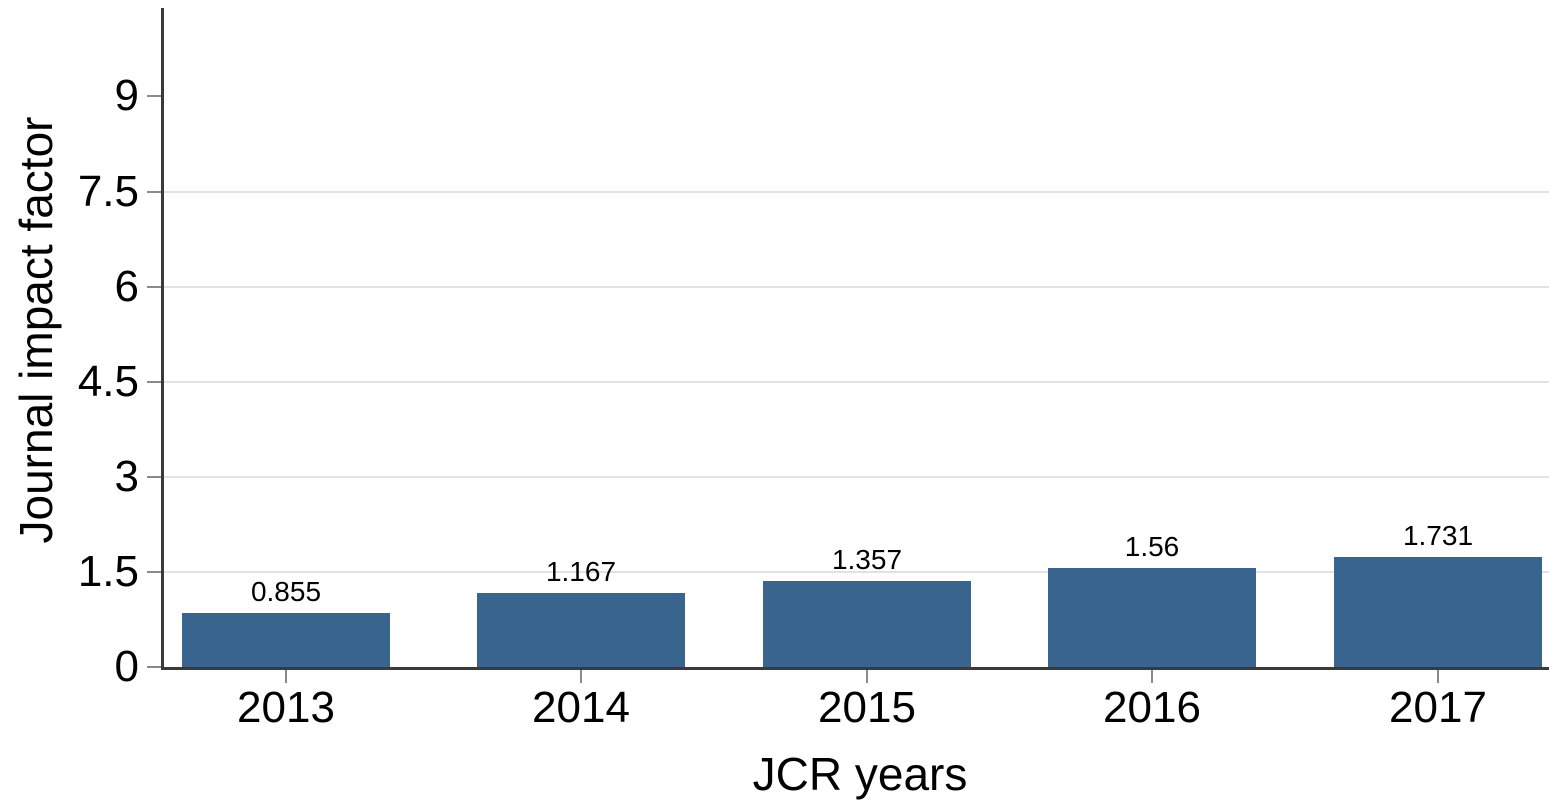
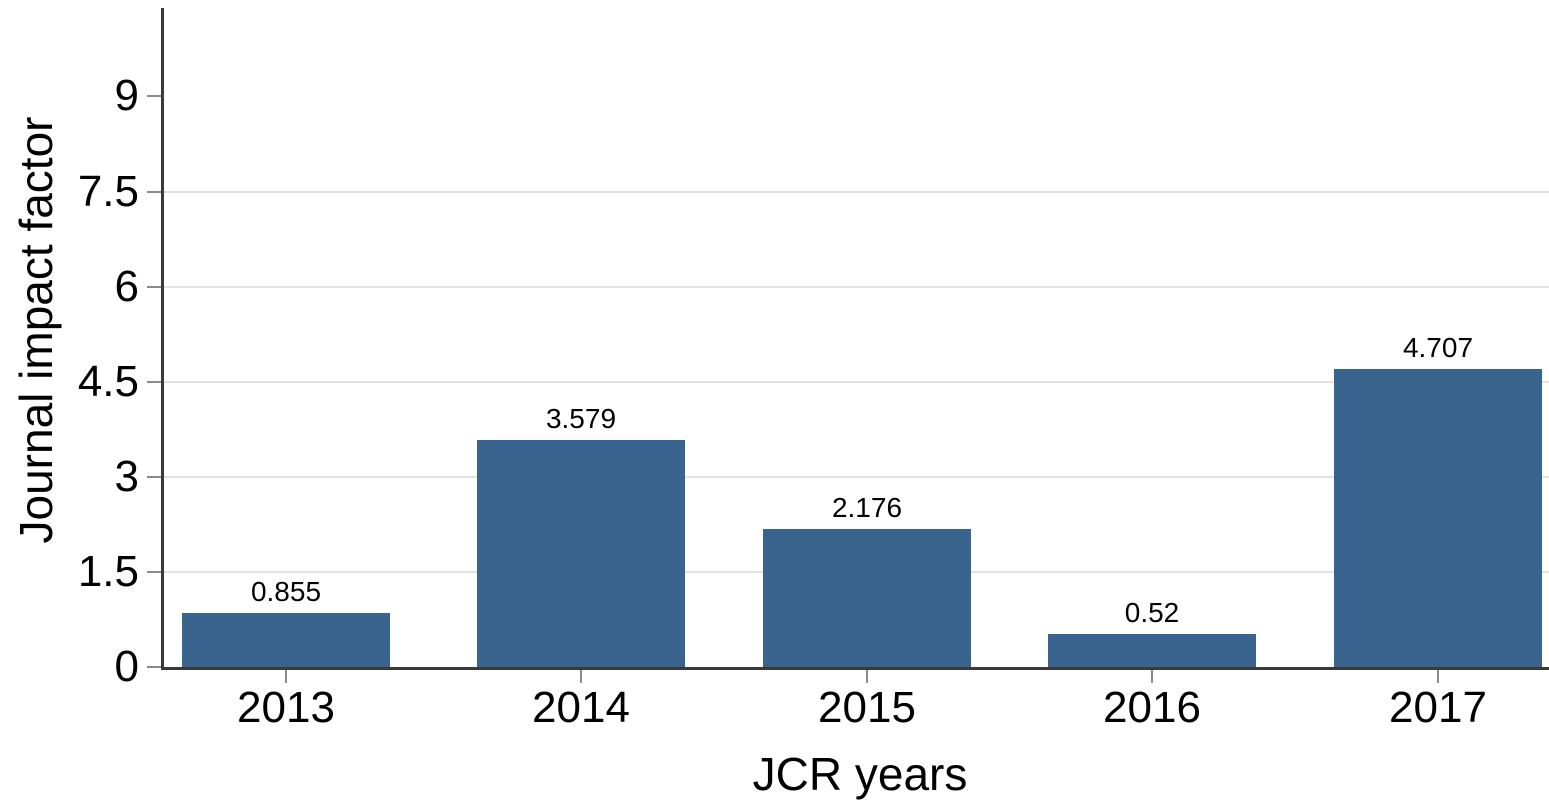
2014: 1.167 -> 3.579
2015: 1.357 -> 2.176
2016: 1.56 -> 0.52
2017: 1.731 -> 4.707
